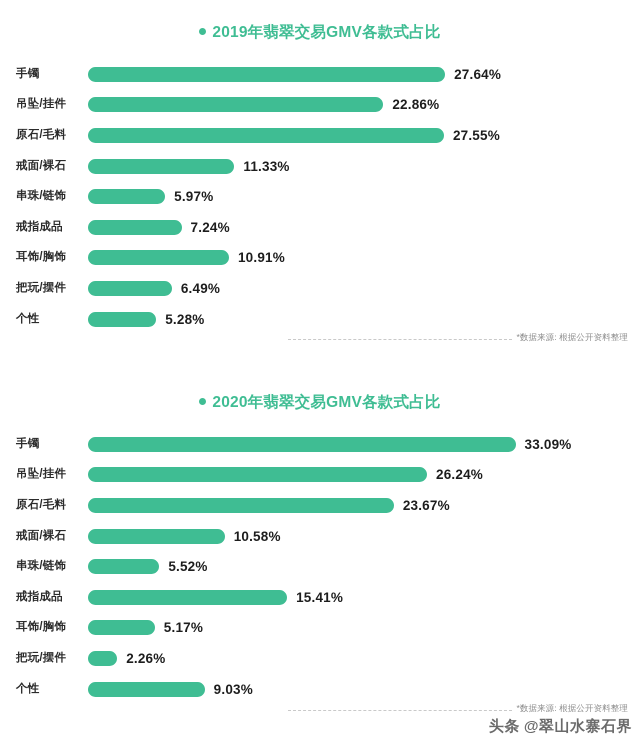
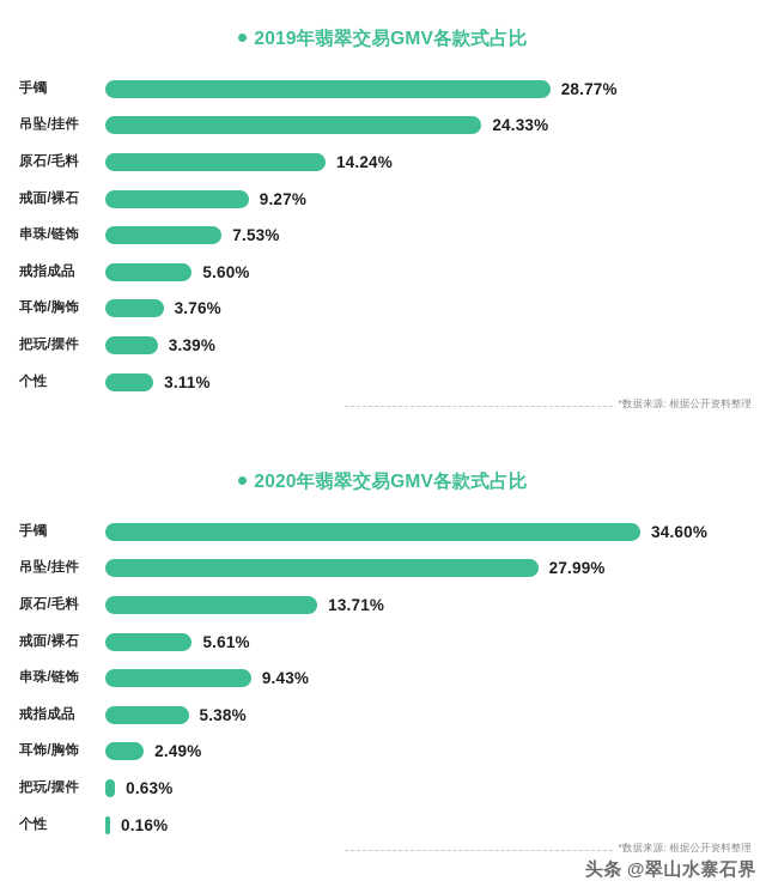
2019年翡翠交易GMV各款式占比/手镯: 27.64% -> 28.77%
2019年翡翠交易GMV各款式占比/吊坠/挂件: 22.86% -> 24.33%
2019年翡翠交易GMV各款式占比/原石/毛料: 27.55% -> 14.24%
2019年翡翠交易GMV各款式占比/戒面/裸石: 11.33% -> 9.27%
2019年翡翠交易GMV各款式占比/串珠/链饰: 5.97% -> 7.53%
2019年翡翠交易GMV各款式占比/戒指成品: 7.24% -> 5.60%
2019年翡翠交易GMV各款式占比/耳饰/胸饰: 10.91% -> 3.76%
2019年翡翠交易GMV各款式占比/把玩/摆件: 6.49% -> 3.39%
2019年翡翠交易GMV各款式占比/个性: 5.28% -> 3.11%
2020年翡翠交易GMV各款式占比/手镯: 33.09% -> 34.60%
2020年翡翠交易GMV各款式占比/吊坠/挂件: 26.24% -> 27.99%
2020年翡翠交易GMV各款式占比/原石/毛料: 23.67% -> 13.71%
2020年翡翠交易GMV各款式占比/戒面/裸石: 10.58% -> 5.61%
2020年翡翠交易GMV各款式占比/串珠/链饰: 5.52% -> 9.43%
2020年翡翠交易GMV各款式占比/戒指成品: 15.41% -> 5.38%
2020年翡翠交易GMV各款式占比/耳饰/胸饰: 5.17% -> 2.49%
2020年翡翠交易GMV各款式占比/把玩/摆件: 2.26% -> 0.63%
2020年翡翠交易GMV各款式占比/个性: 9.03% -> 0.16%
